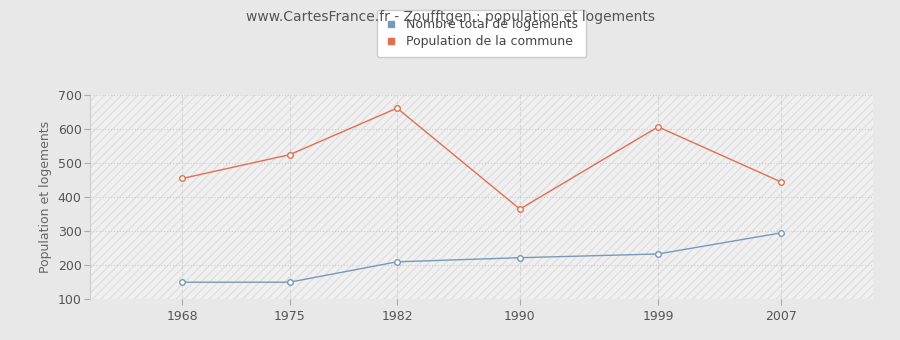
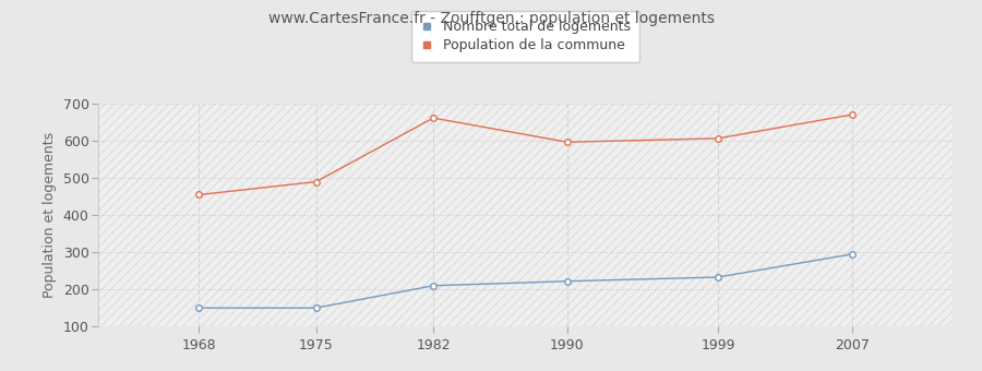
Population de la commune/1975: 525 -> 490
Population de la commune/1990: 365 -> 597
Population de la commune/2007: 445 -> 671
